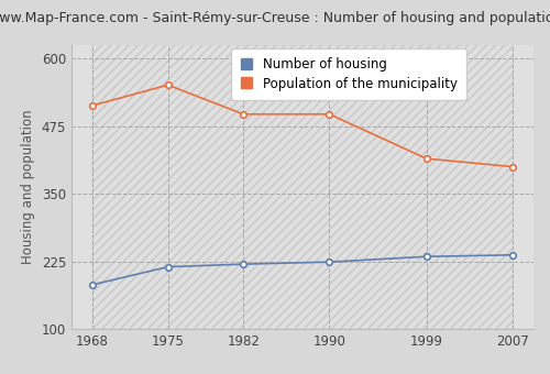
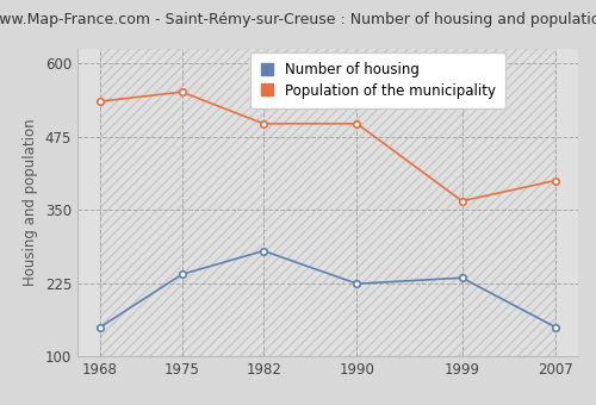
Number of housing/1968: 182 -> 150
Population of the municipality/1968: 513 -> 535
Number of housing/1975: 215 -> 240
Number of housing/1982: 220 -> 280
Population of the municipality/1999: 415 -> 365
Number of housing/2007: 237 -> 150
